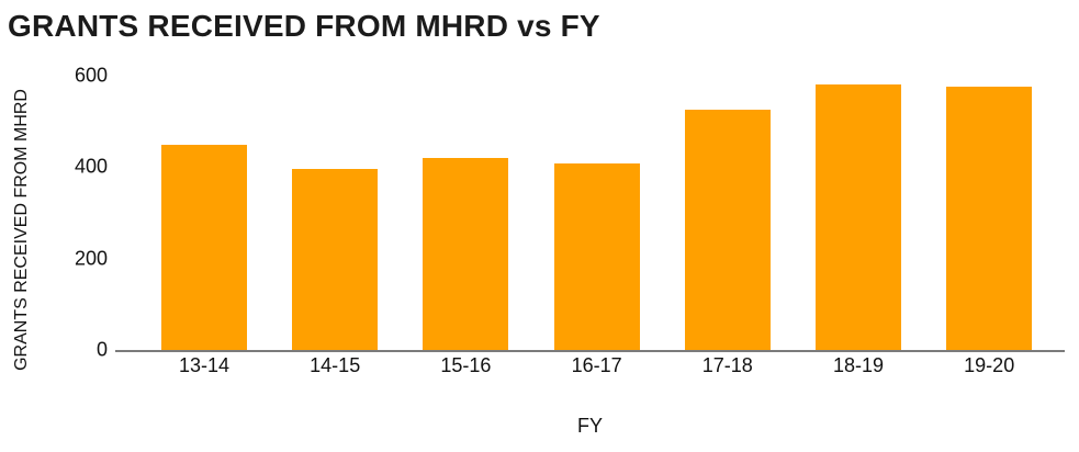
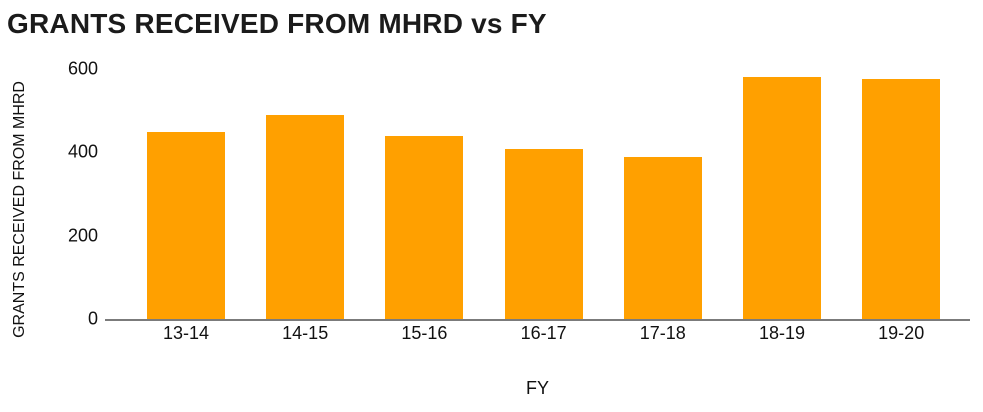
14-15: 400 -> 490
15-16: 420 -> 440
17-18: 520 -> 390
